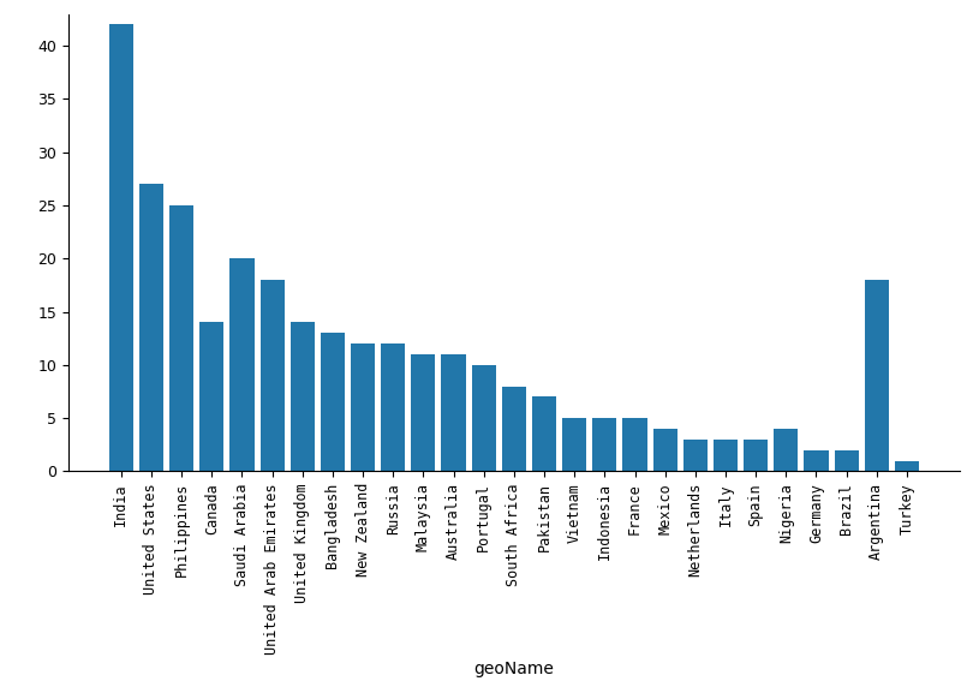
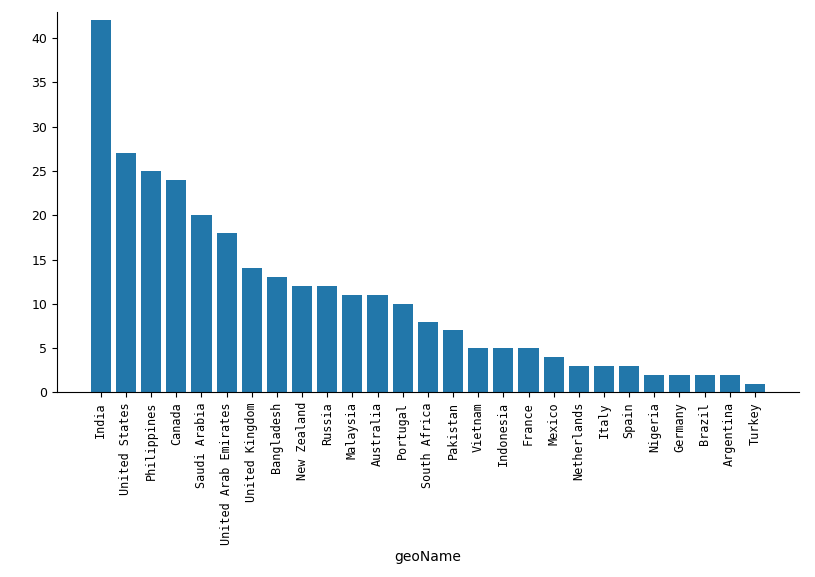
Canada: 14 -> 24
Nigeria: 4 -> 2
Argentina: 18 -> 2
